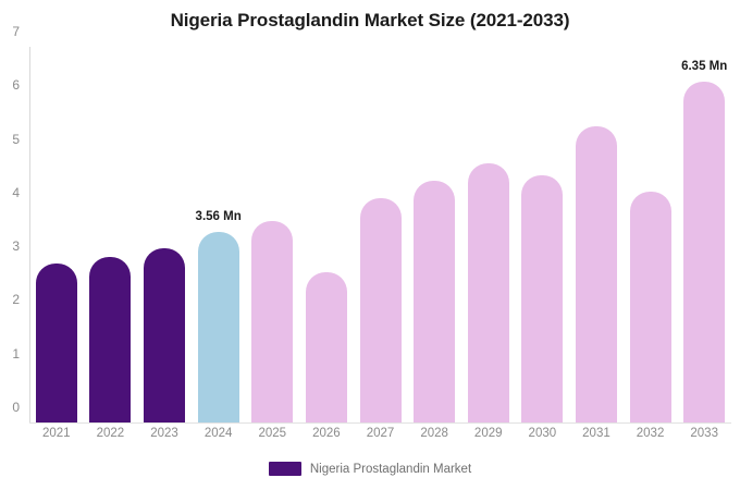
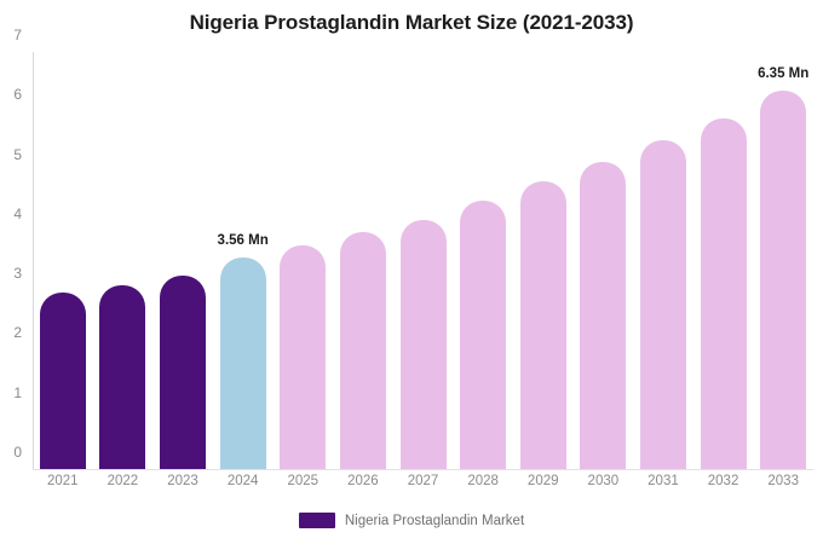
2026: 2.8 -> 4.0
2030: 4.6 -> 5.2
2032: 4.3 -> 5.9
